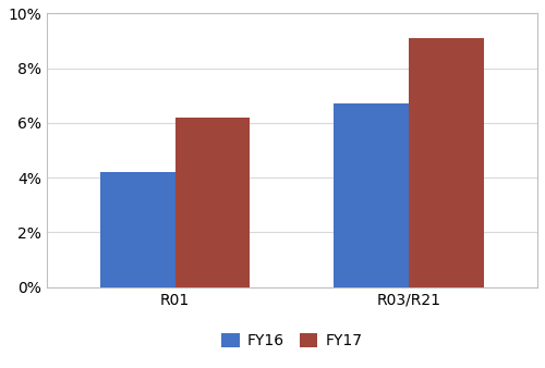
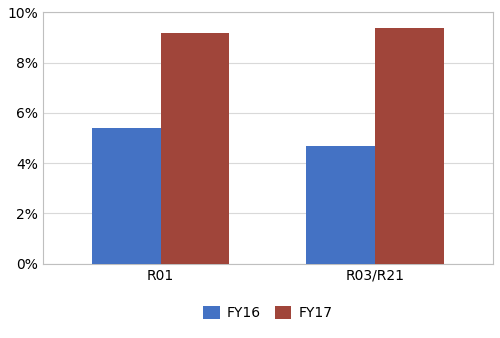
FY16/R01: 4.2% -> 5.4%
FY17/R01: 6.2% -> 9.2%
FY16/R03/R21: 6.7% -> 4.7%
FY17/R03/R21: 9.1% -> 9.4%
